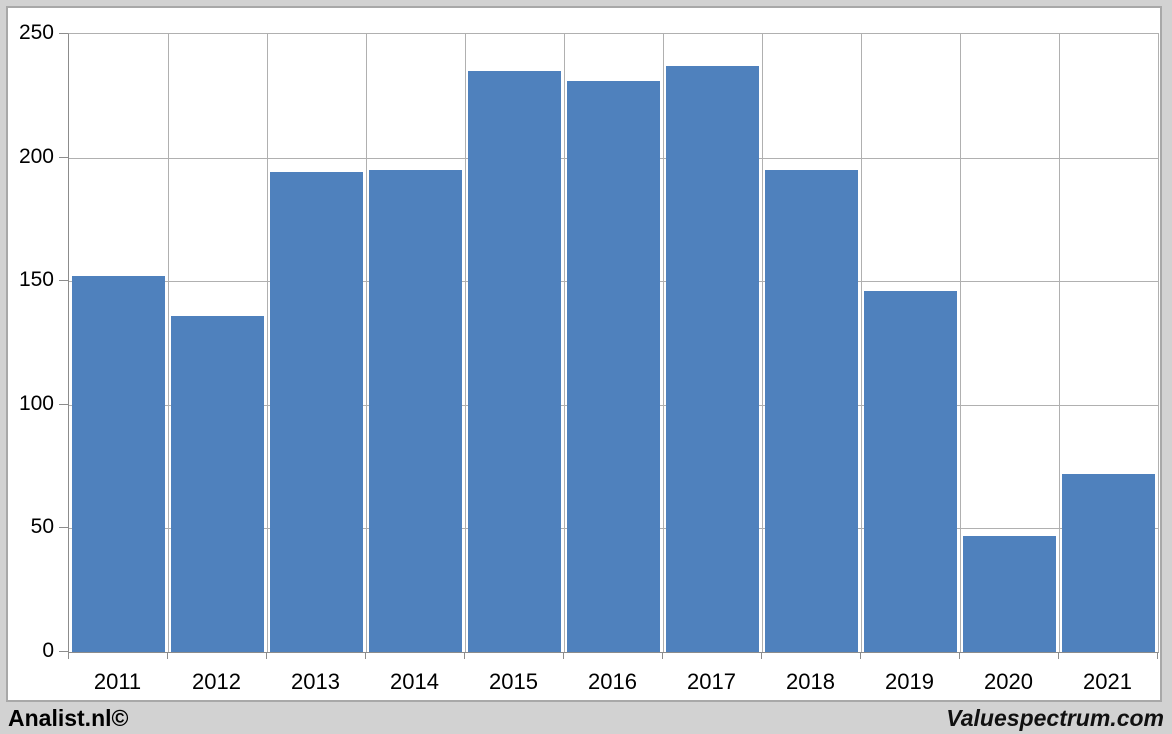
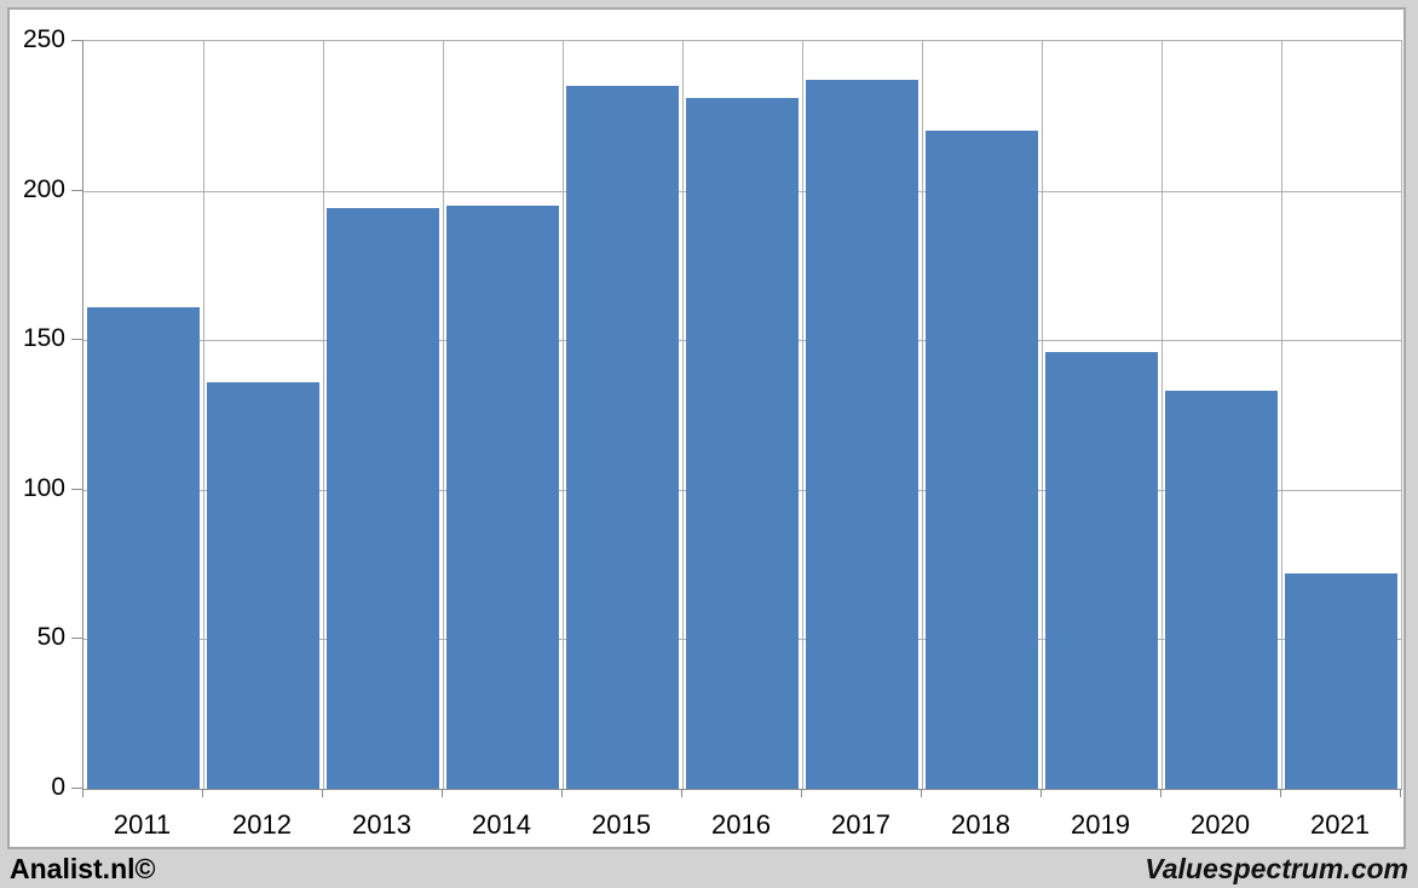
2011: 152 -> 161
2018: 195 -> 220
2020: 47 -> 133
